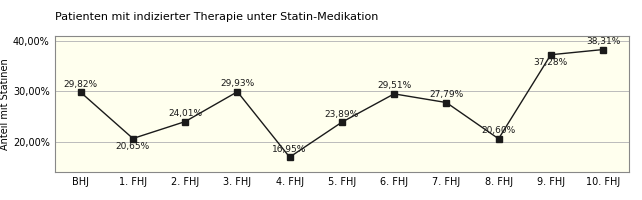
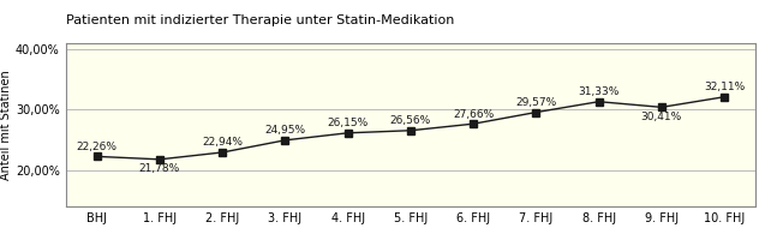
BHJ: 29,82% -> 22,26%
1. FHJ: 20,65% -> 21,78%
2. FHJ: 24,01% -> 22,94%
3. FHJ: 29,93% -> 24,95%
4. FHJ: 16,95% -> 26,15%
5. FHJ: 23,89% -> 26,56%
6. FHJ: 29,51% -> 27,66%
7. FHJ: 27,79% -> 29,57%
8. FHJ: 20,60% -> 31,33%
9. FHJ: 37,28% -> 30,41%
10. FHJ: 38,31% -> 32,11%
